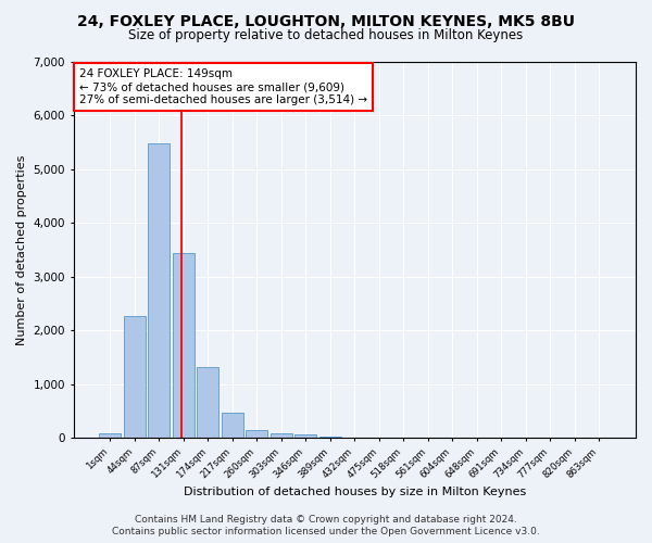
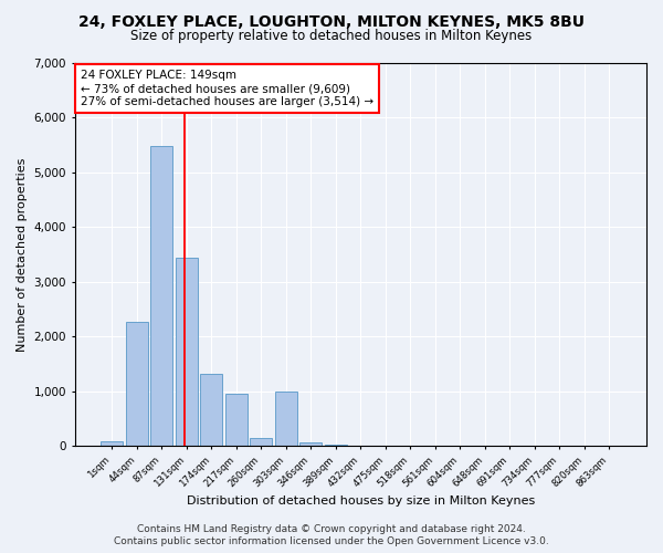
217sqm: 470 -> 950
303sqm: 90 -> 1,000
